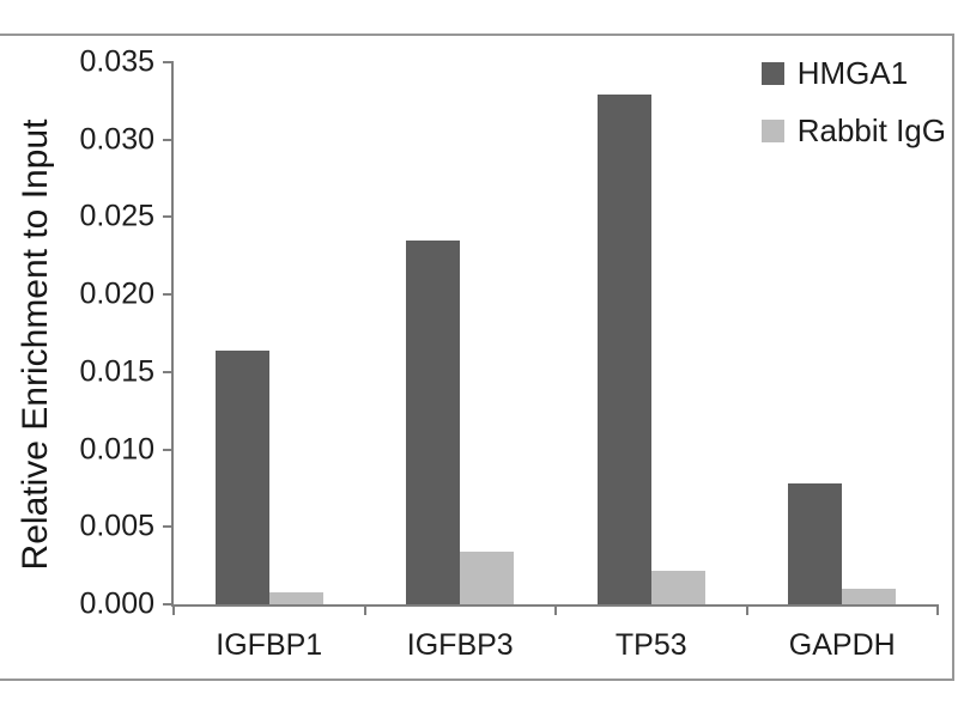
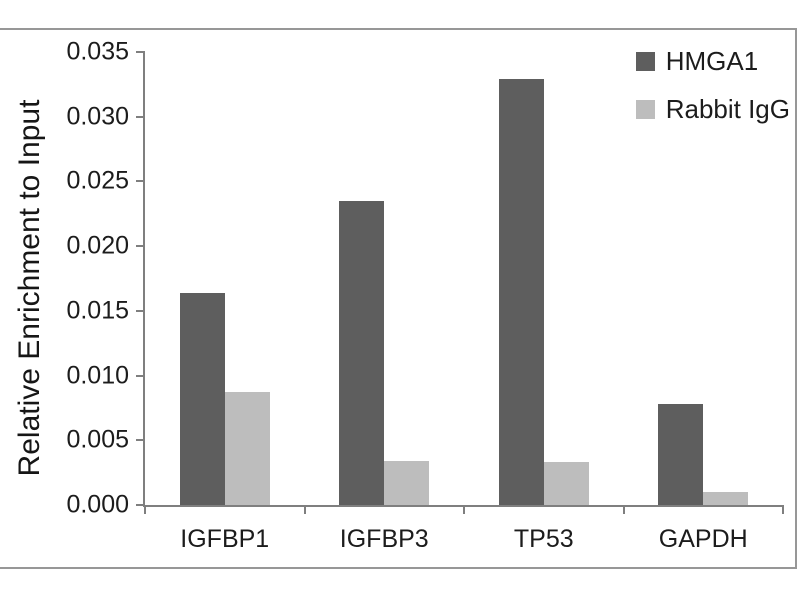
Rabbit IgG/IGFBP1: 0.0008 -> 0.0087
Rabbit IgG/TP53: 0.0022 -> 0.0033
